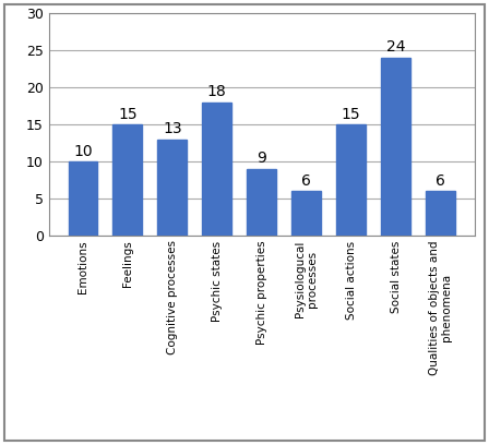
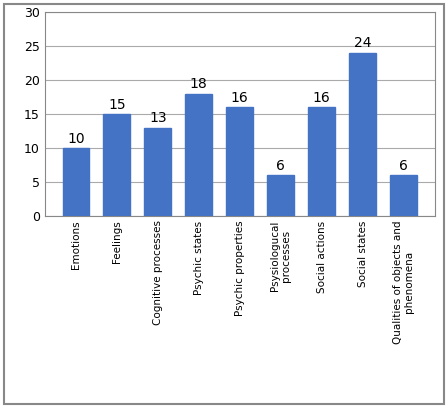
Psychic properties: 9 -> 16
Social actions: 15 -> 16
